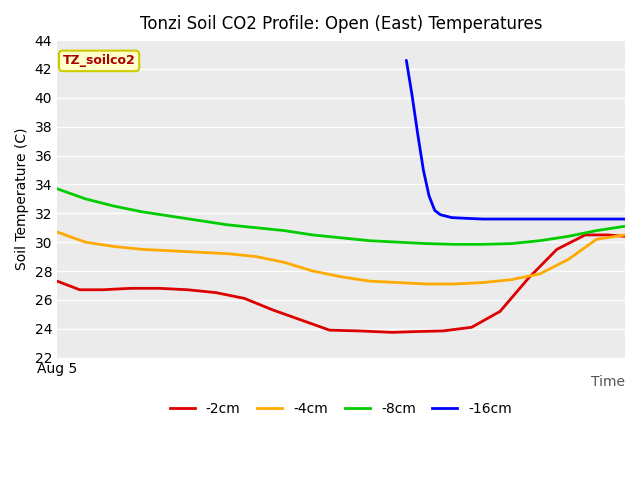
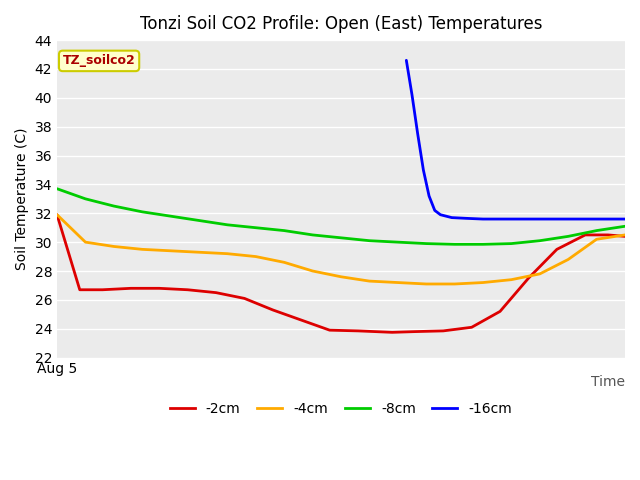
-2cm/Aug 5: 27.3 -> 31.9
-4cm/Aug 5: 30.7 -> 31.9
